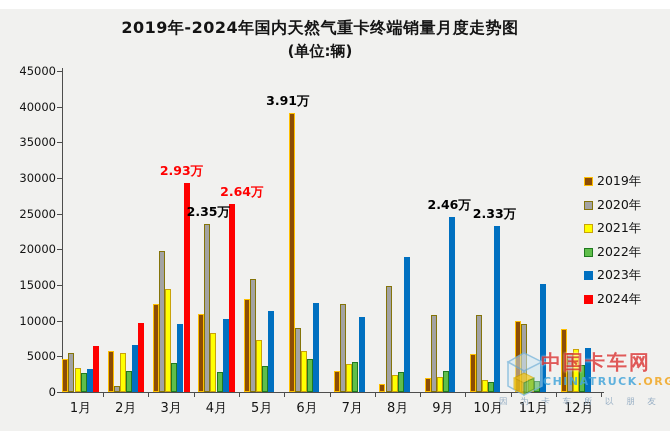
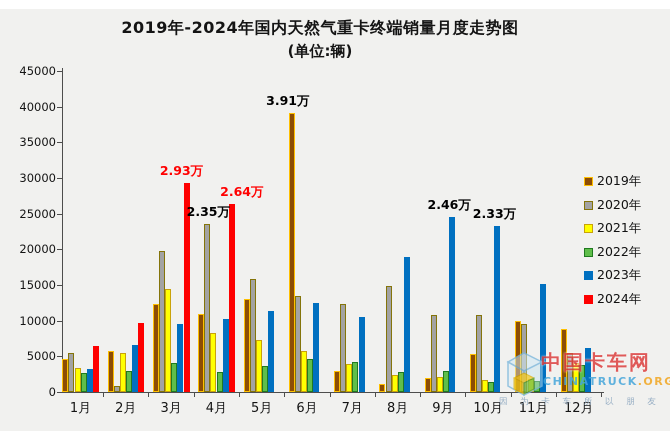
2020年/6月: 9000 -> 14000
2021年/12月: 6000 -> 4000
